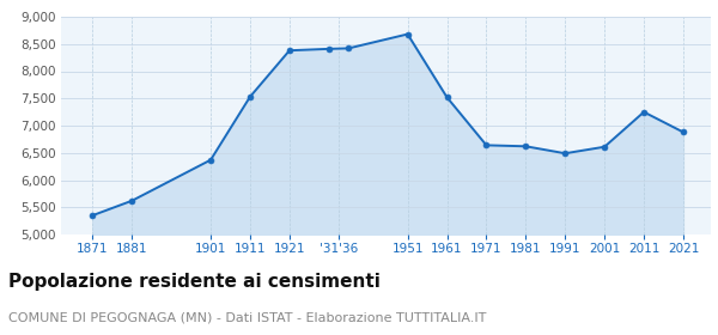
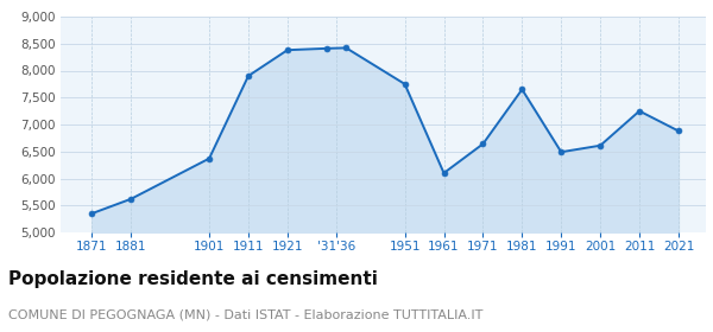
1911: 7,530 -> 7,900
1951: 8,680 -> 7,750
1961: 7,520 -> 6,100
1981: 6,620 -> 7,650
